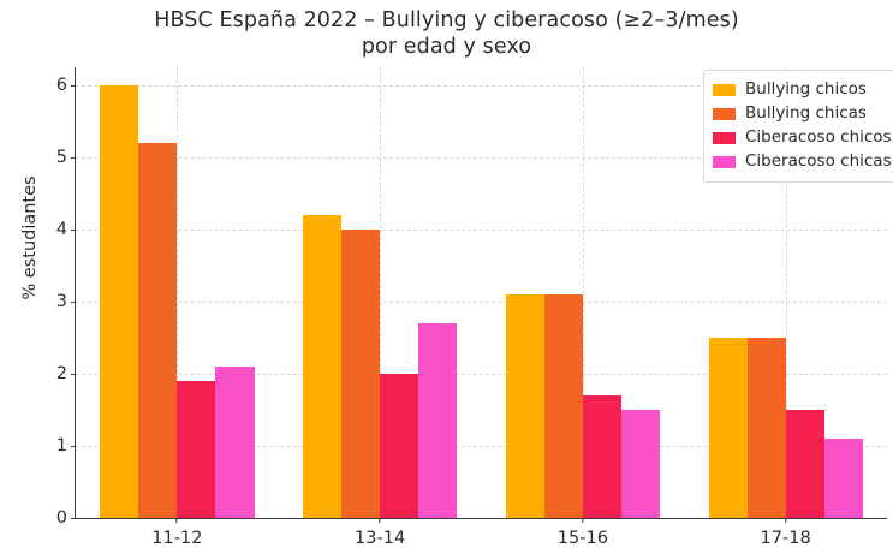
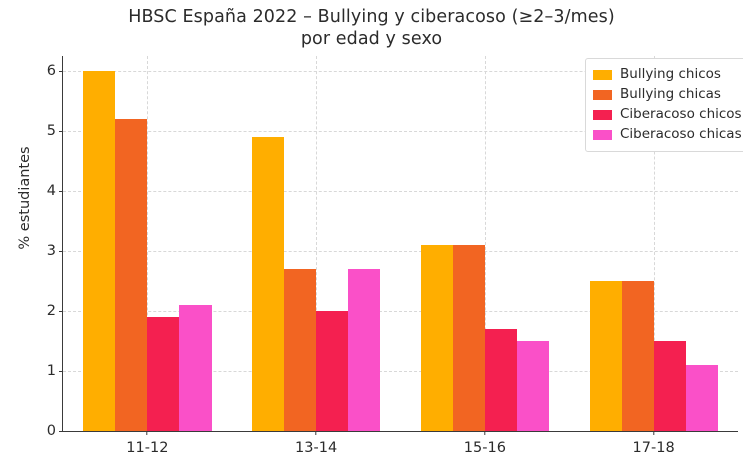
Bullying chicos/13-14: 4.2 -> 4.9
Bullying chicas/13-14: 4.0 -> 2.7
